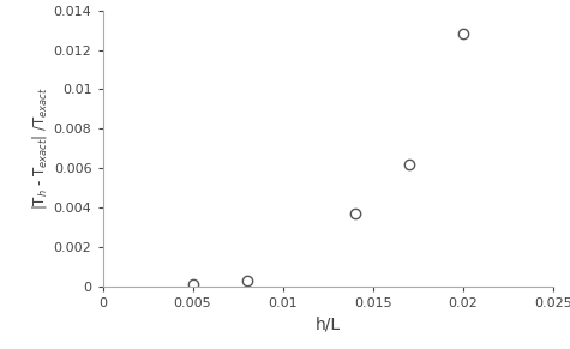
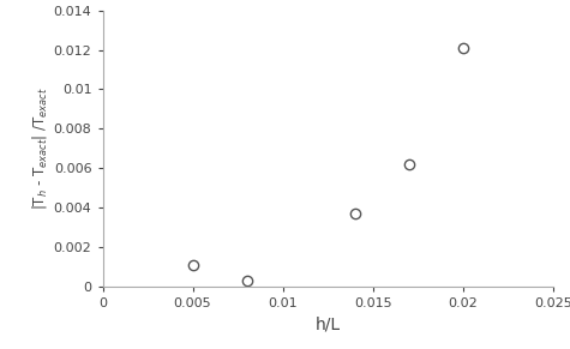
0.005: 0.0001 -> 0.0011
0.02: 0.0128 -> 0.0121
